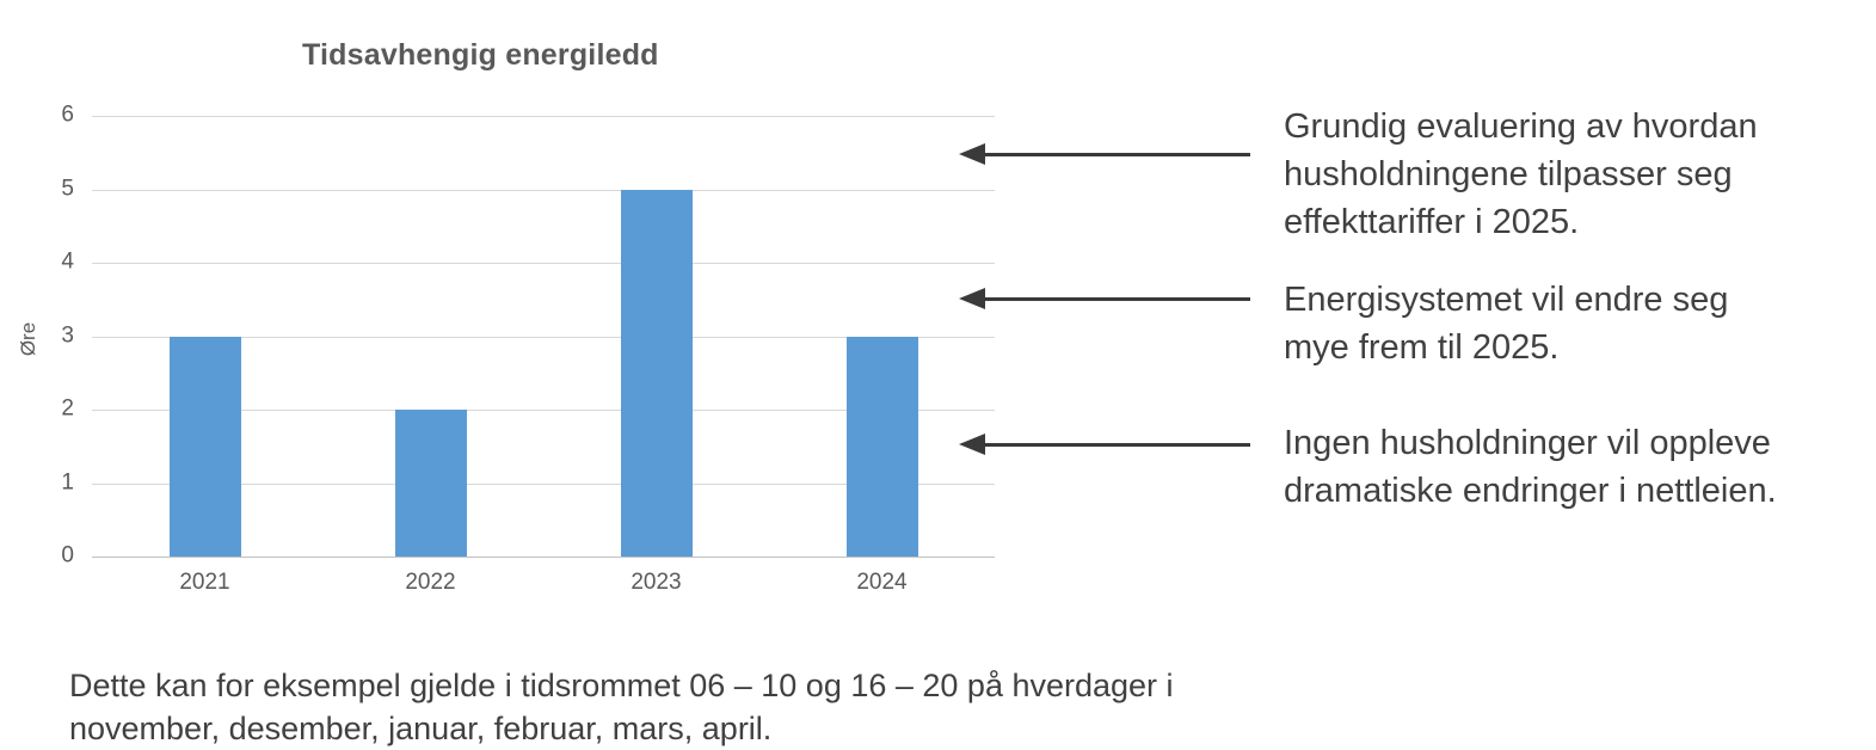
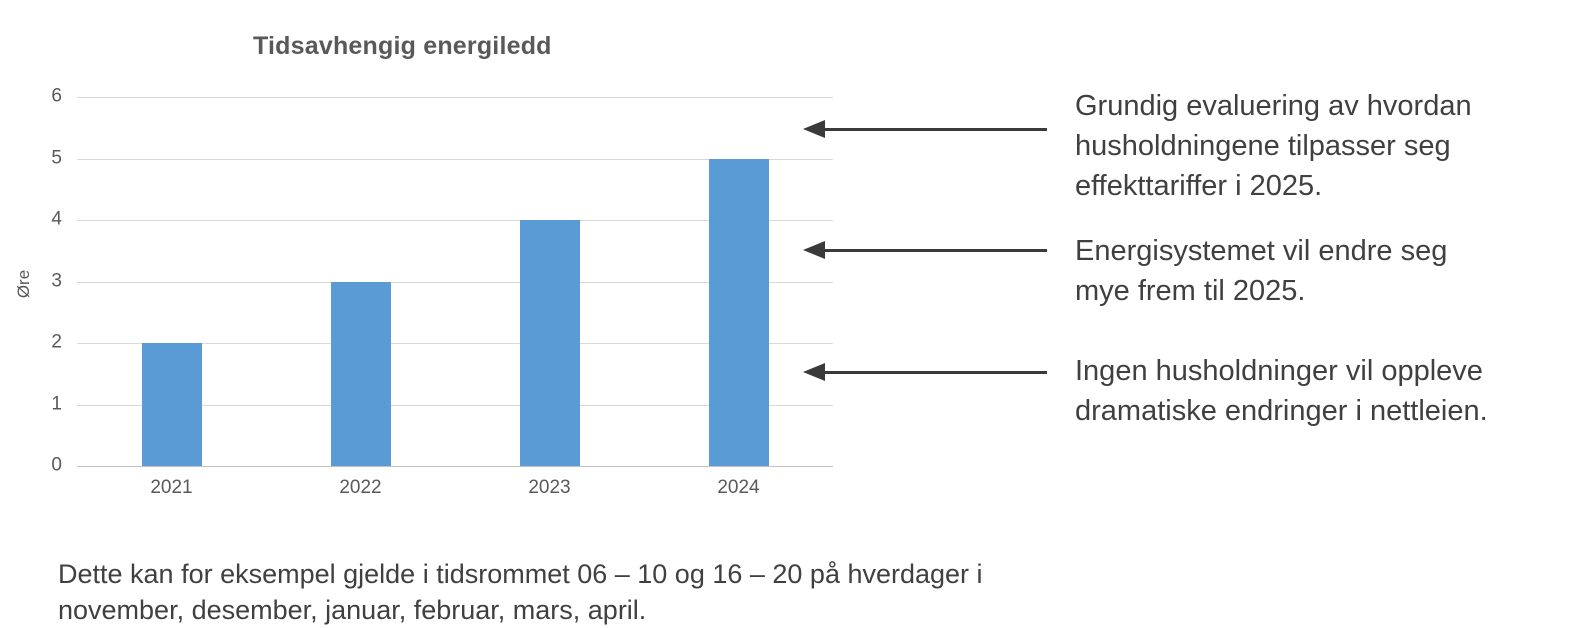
2021: 3 -> 2
2022: 2 -> 3
2023: 5 -> 4
2024: 3 -> 5
